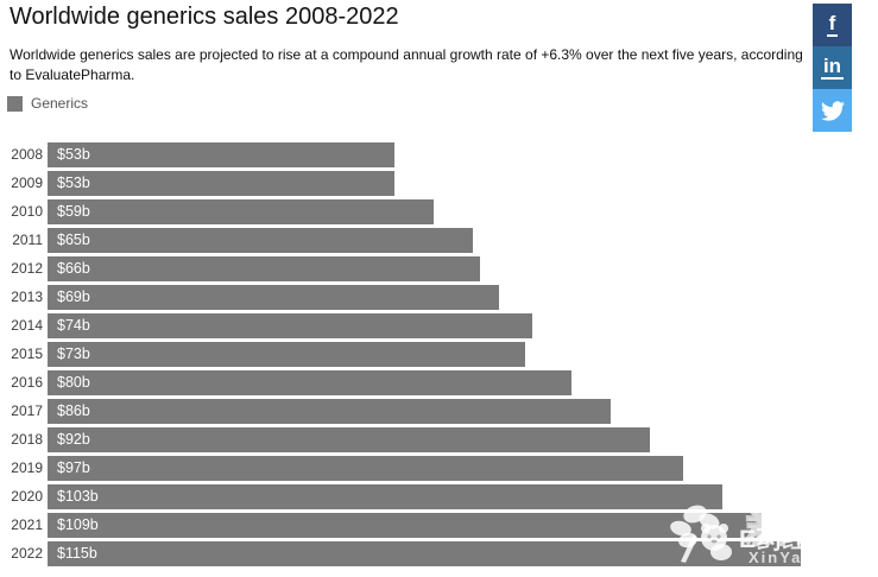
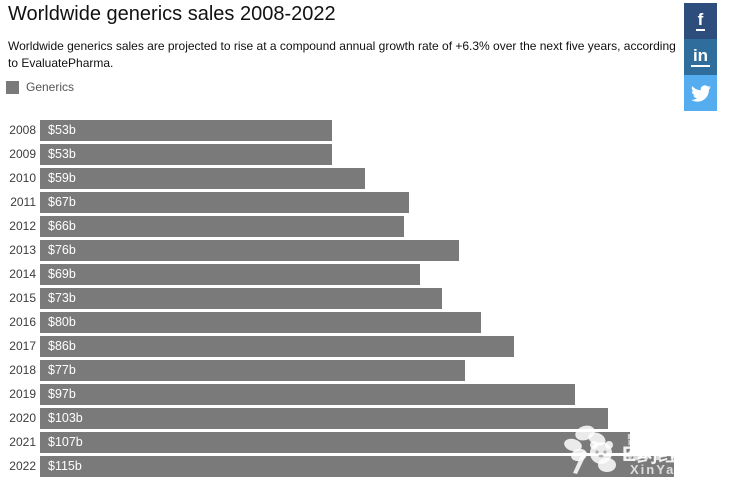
2011: $65b -> $67b
2013: $69b -> $76b
2014: $74b -> $69b
2018: $92b -> $77b
2021: $109b -> $107b
